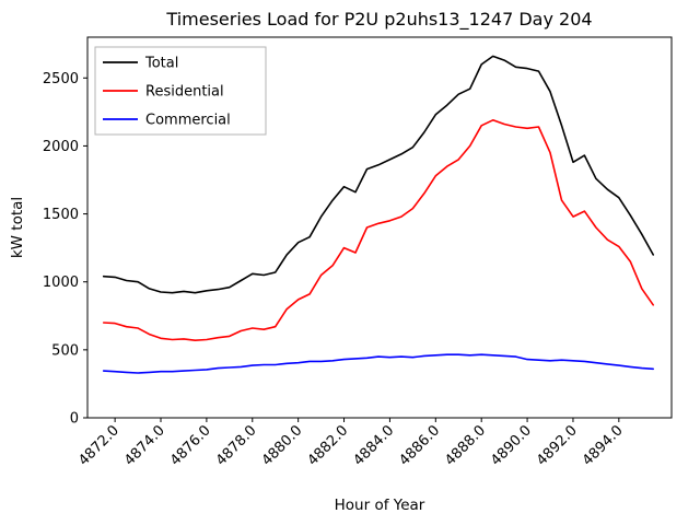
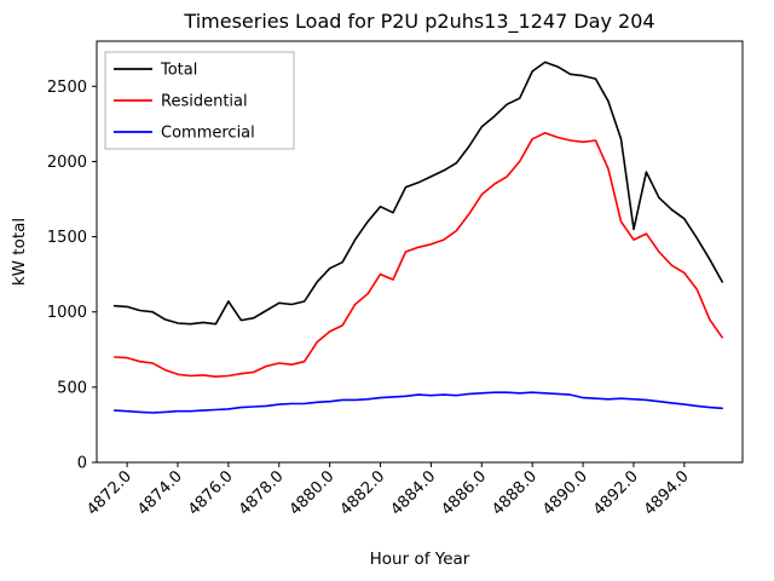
Total/4876.0: 940 -> 1070
Total/4892.0: 1880 -> 1550
